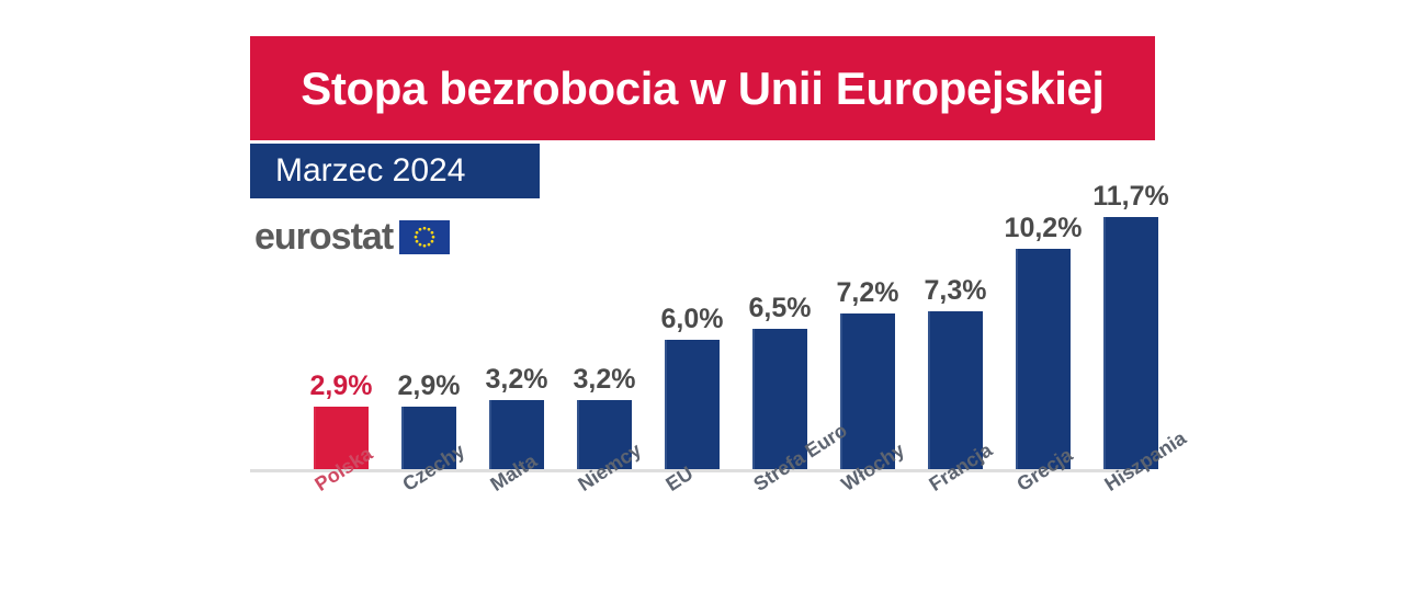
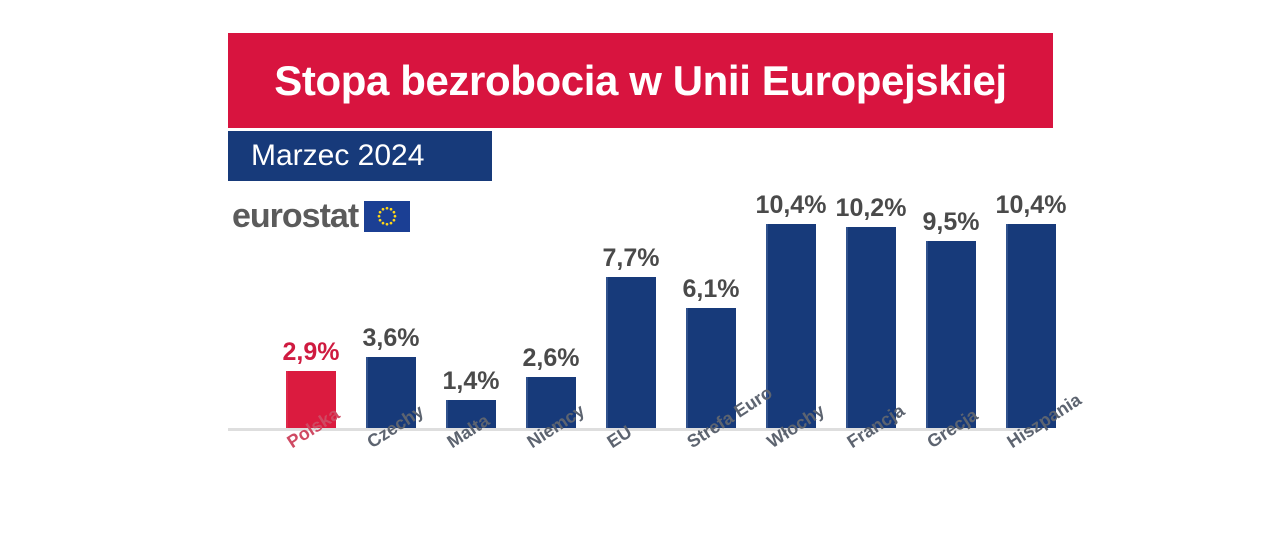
Czechy: 2,9% -> 3,6%
Malta: 3,2% -> 1,4%
Niemcy: 3,2% -> 2,6%
EU: 6,0% -> 7,7%
Strefa Euro: 6,5% -> 6,1%
Włochy: 7,2% -> 10,4%
Francja: 7,3% -> 10,2%
Grecja: 10,2% -> 9,5%
Hiszpania: 11,7% -> 10,4%
